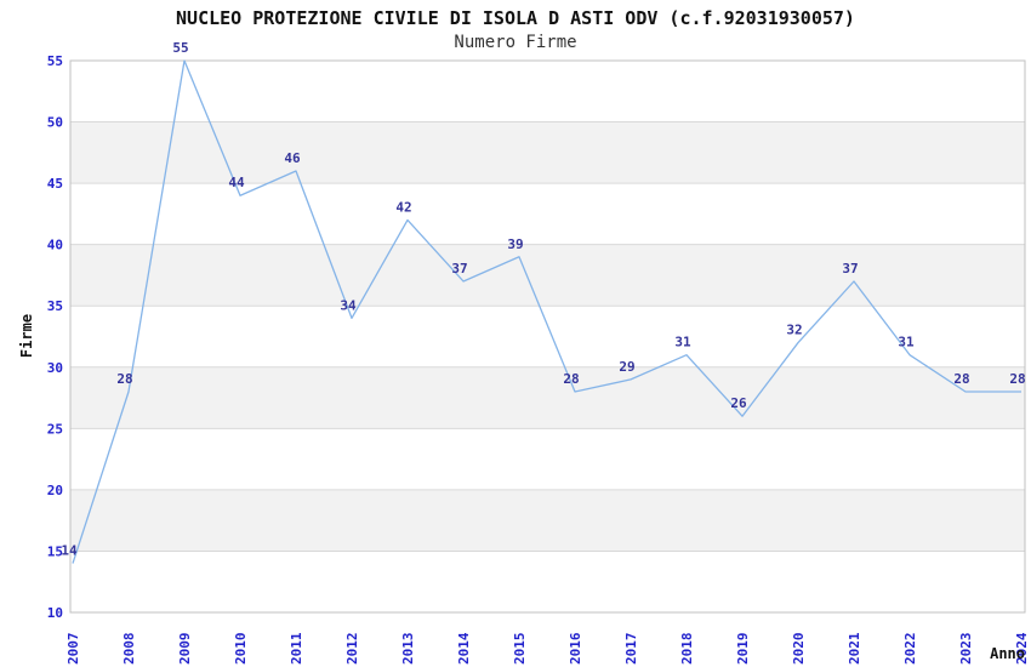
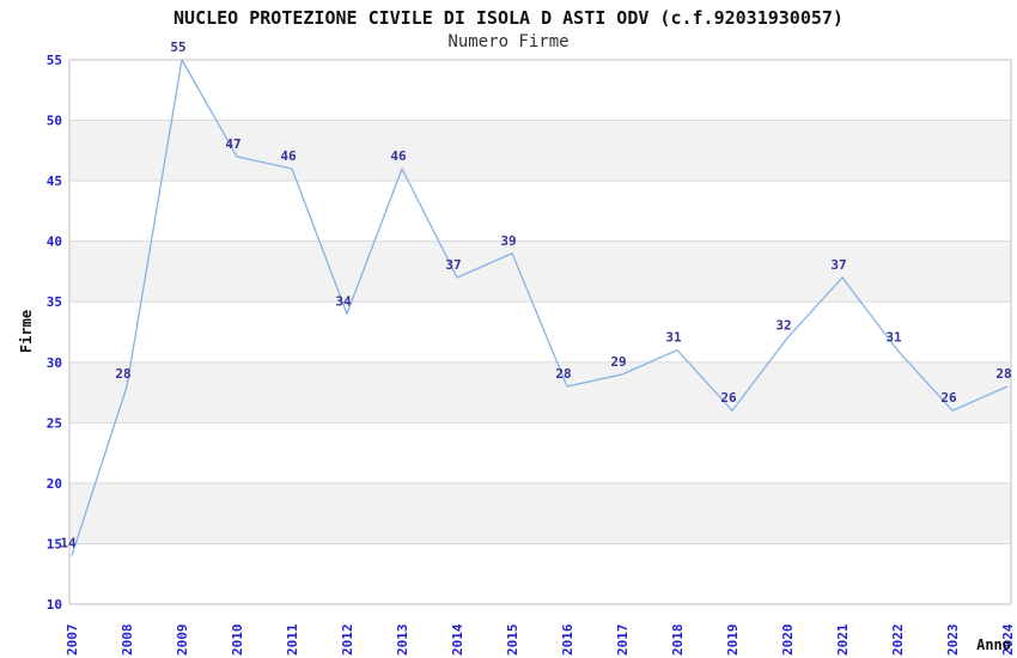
2010: 44 -> 47
2013: 42 -> 46
2023: 28 -> 26
